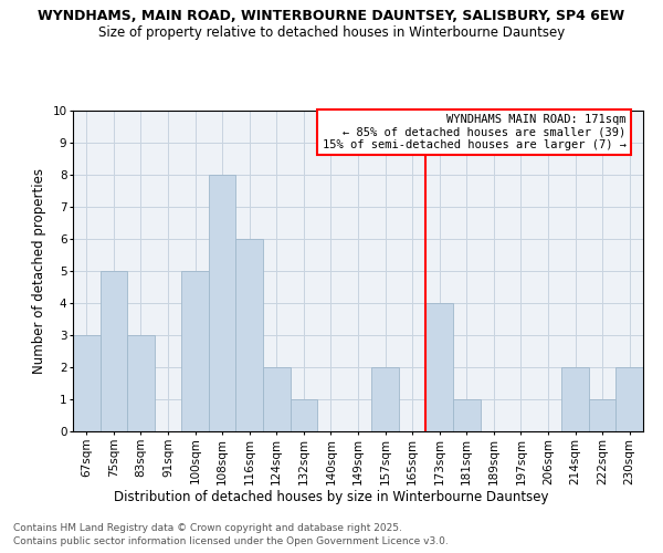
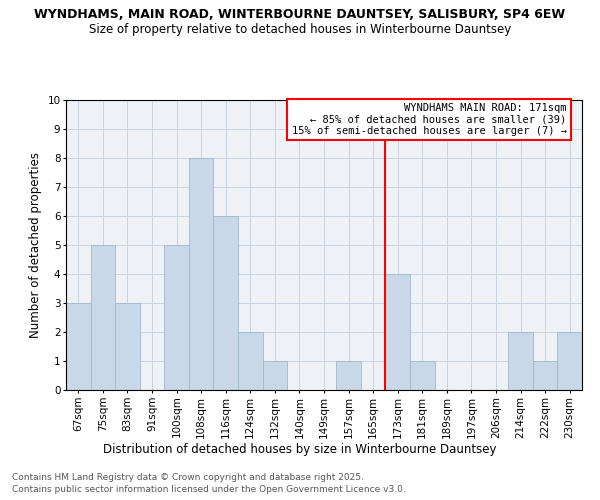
157sqm: 2 -> 1
